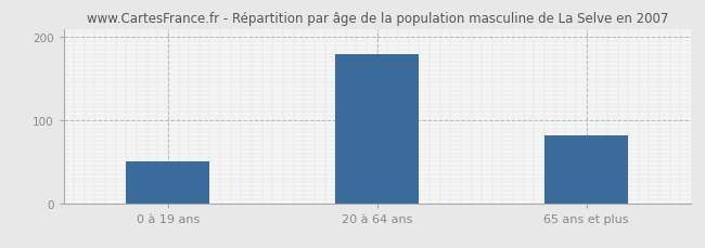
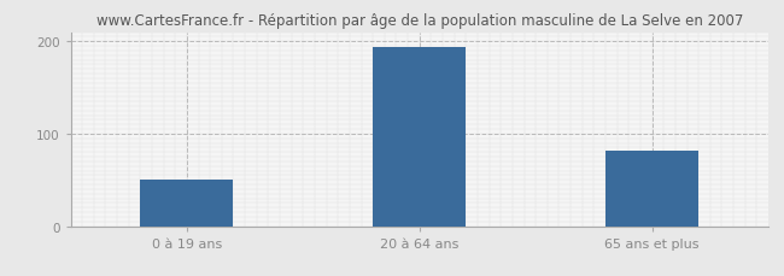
20 à 64 ans: 180 -> 194
